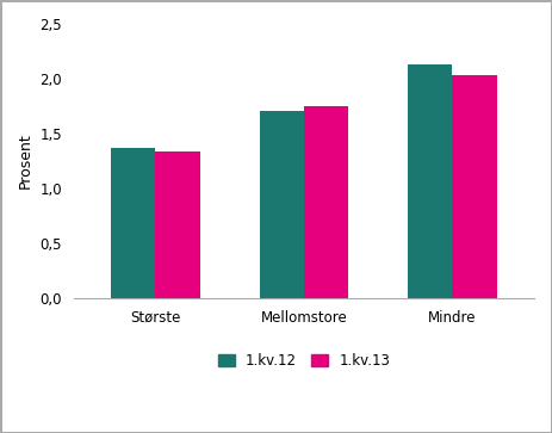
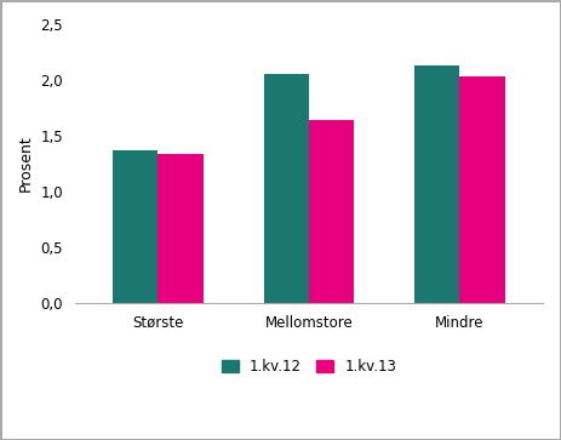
1.kv.12/Mellomstore: 1,71 -> 2,06
1.kv.13/Mellomstore: 1,75 -> 1,64
